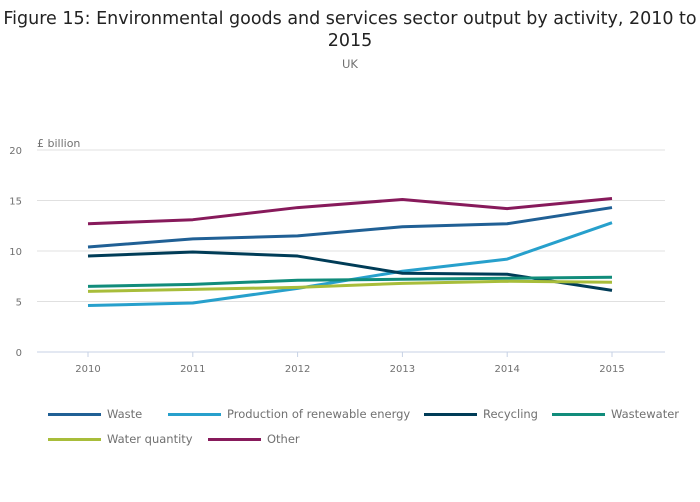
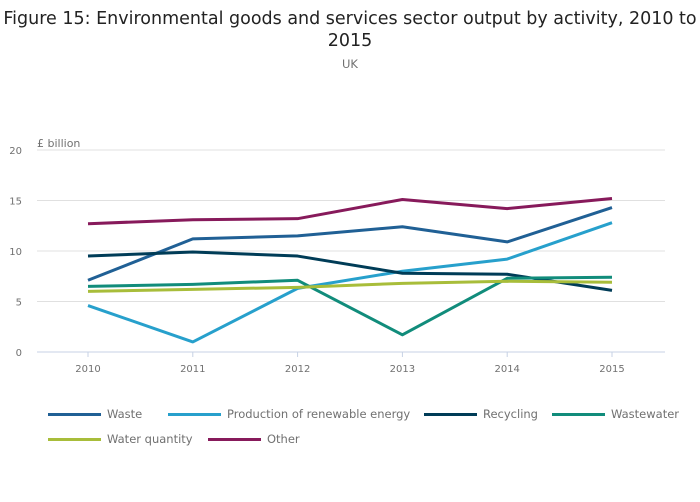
Waste/2010: 10.4 -> 7.1
Production of renewable energy/2011: 4.8 -> 1.0
Other/2012: 14.3 -> 13.2
Wastewater/2013: 7.2 -> 1.7
Waste/2014: 12.7 -> 10.9
